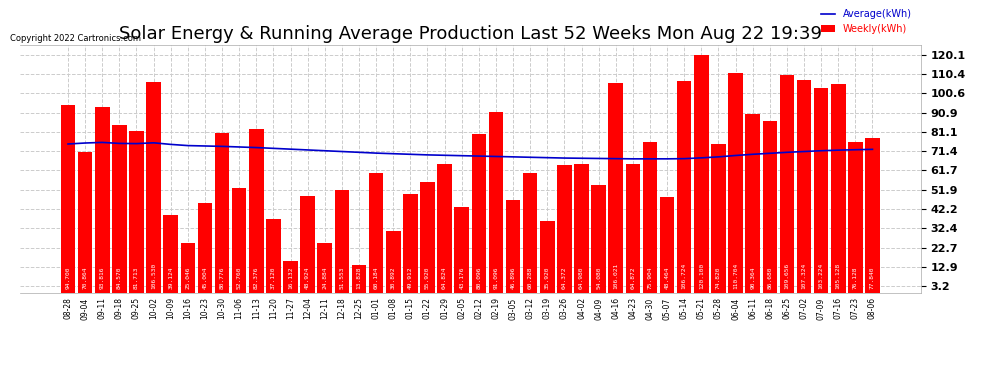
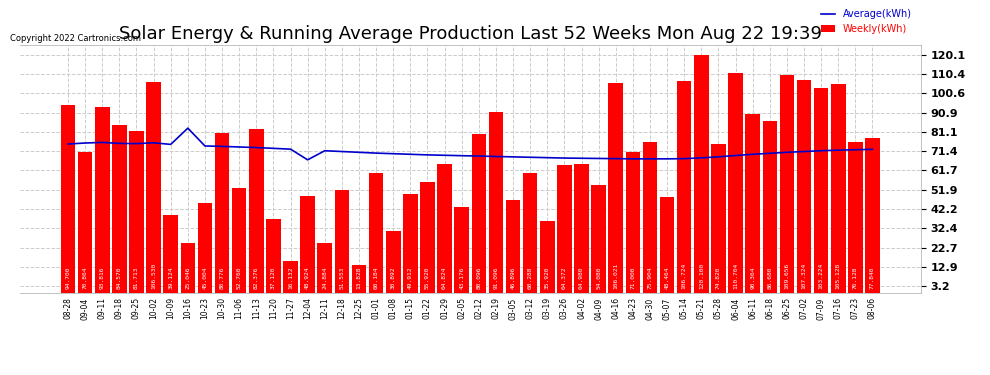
Average(kWh)/10-16: 74 -> 83
Average(kWh)/12-04: 72 -> 67
Weekly(kWh)/04-23: 65 -> 71
